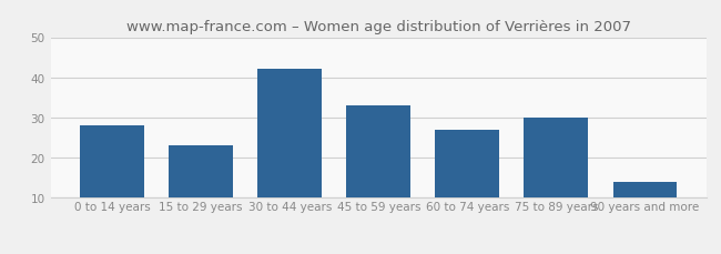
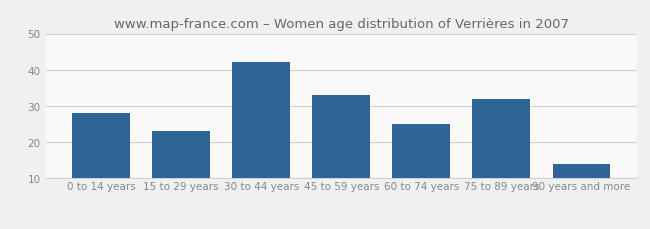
60 to 74 years: 27 -> 25
75 to 89 years: 30 -> 32
